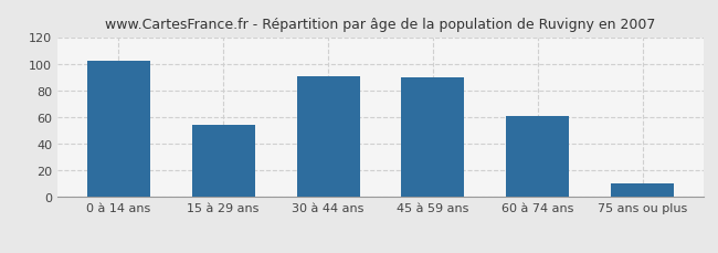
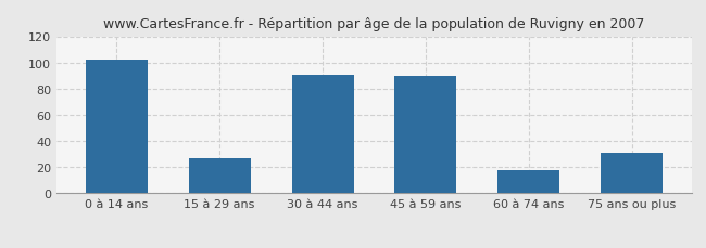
15 à 29 ans: 54 -> 27
60 à 74 ans: 61 -> 18
75 ans ou plus: 10 -> 31
